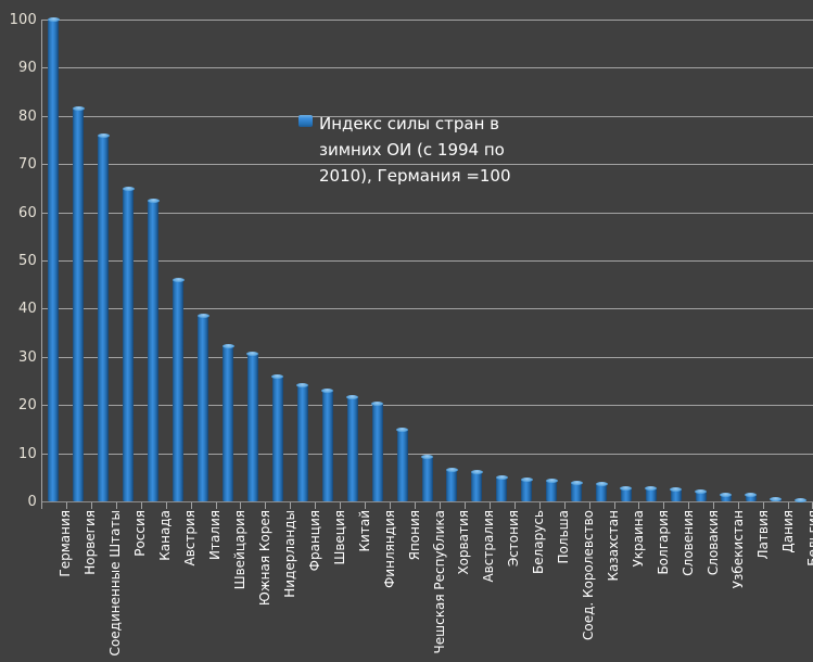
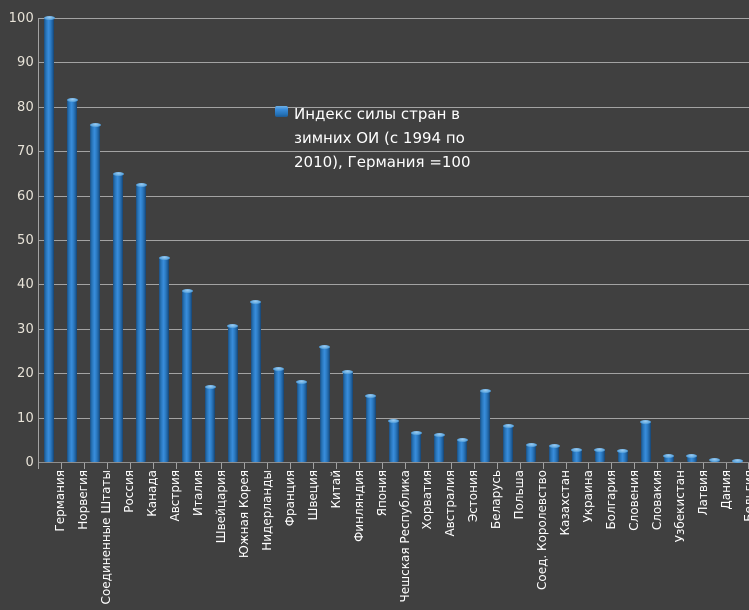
Швейцария: 32 -> 17
Нидерланды: 26 -> 36
Франция: 24 -> 21
Швеция: 23 -> 18
Китай: 22 -> 26
Беларусь: 4 -> 16
Польша: 4 -> 8
Словакия: 2 -> 9
